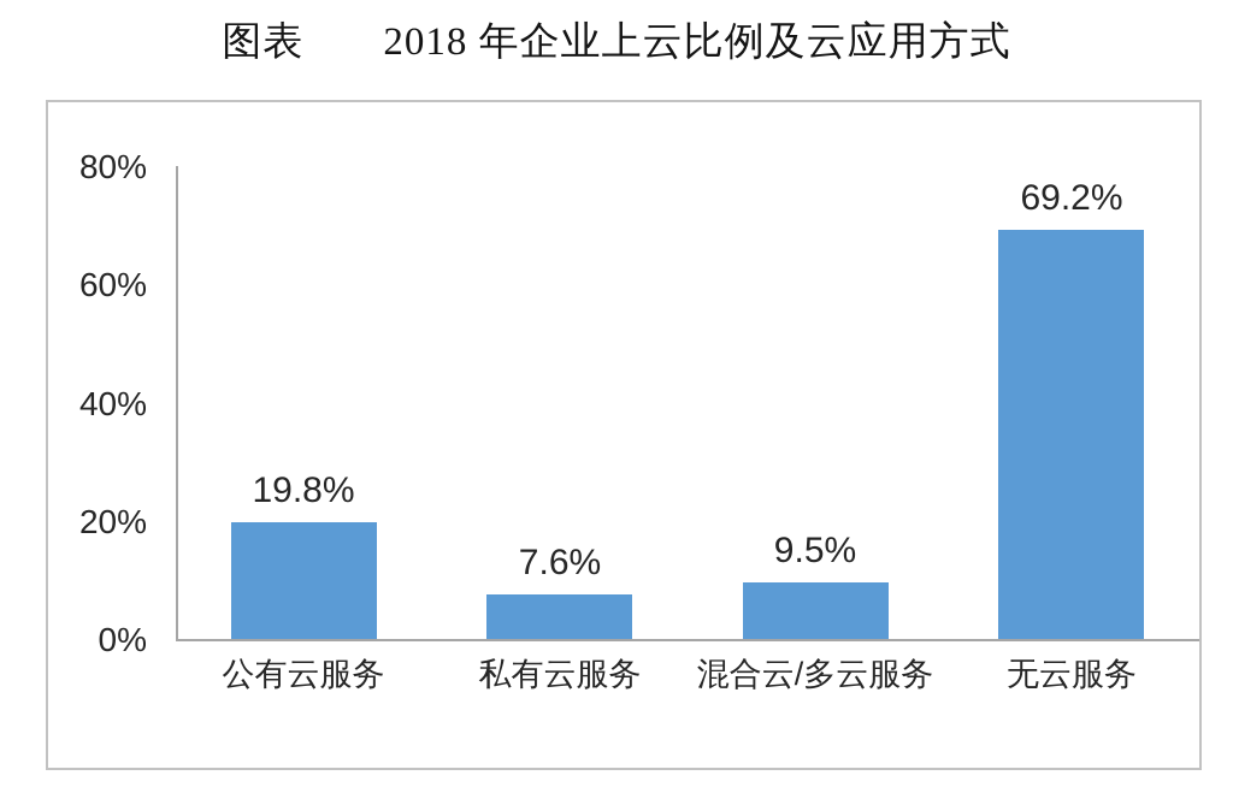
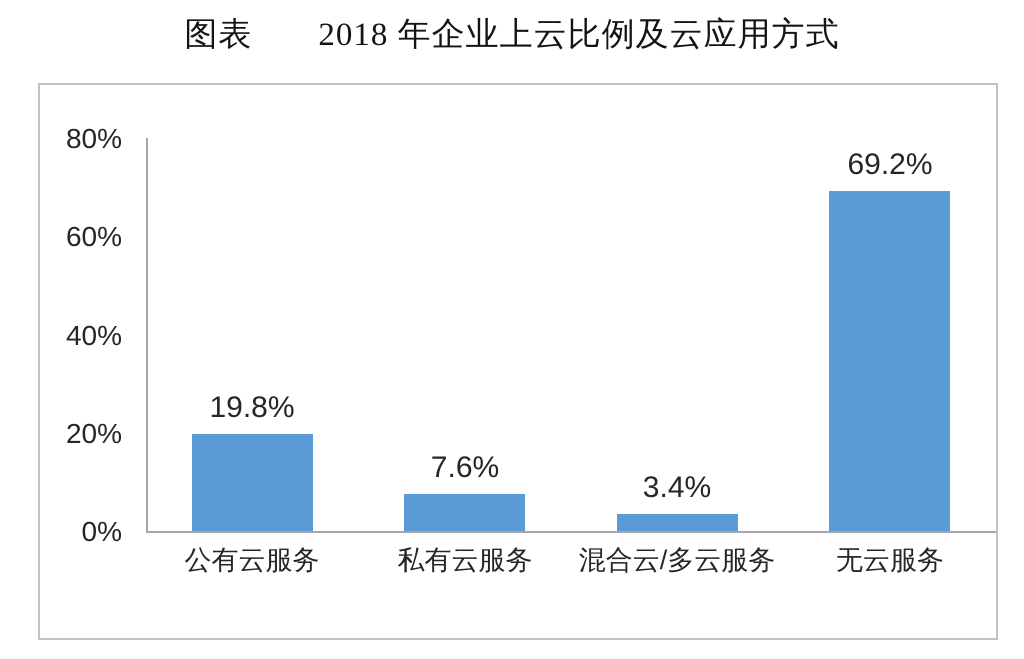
混合云/多云服务: 9.5% -> 3.4%
